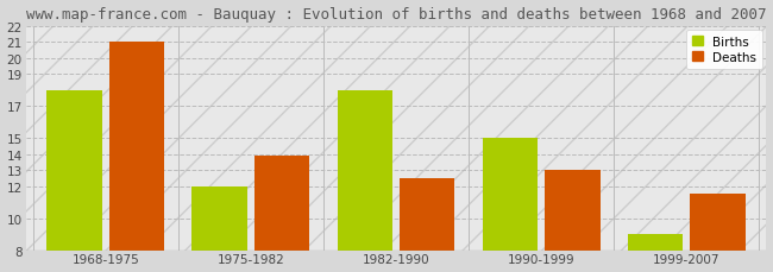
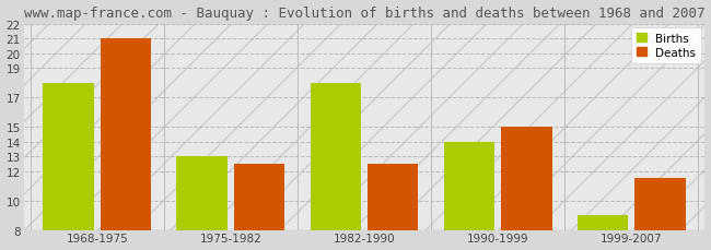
Births/1975-1982: 12 -> 13
Deaths/1975-1982: 13.9 -> 12.5
Births/1990-1999: 15 -> 14
Deaths/1990-1999: 13.0 -> 15.0
